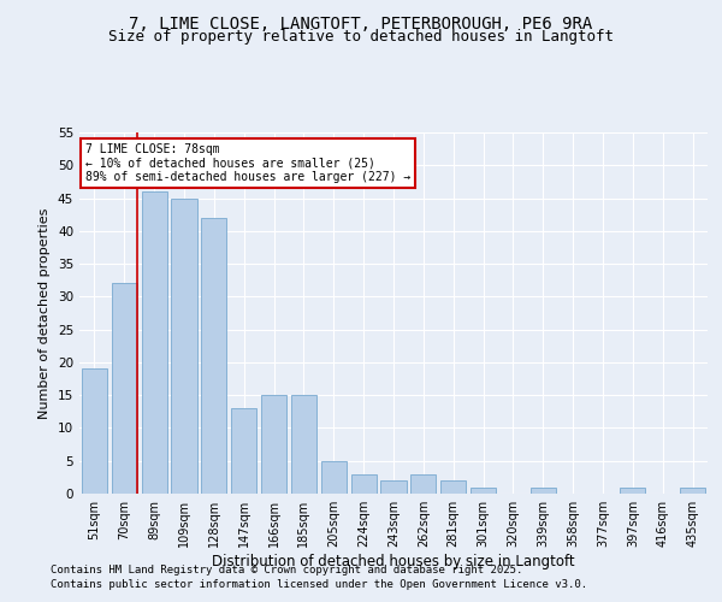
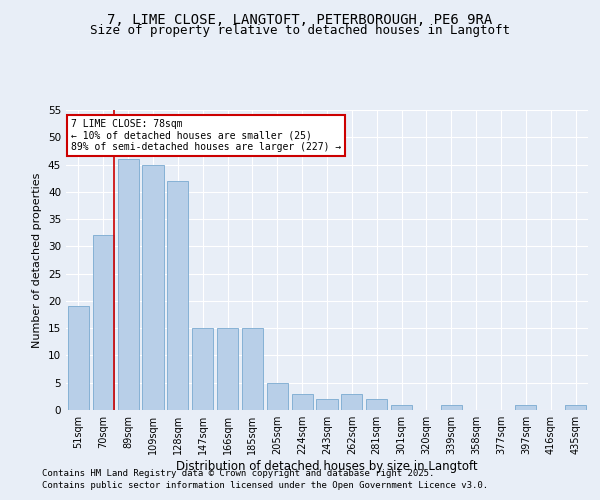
147sqm: 13 -> 15
